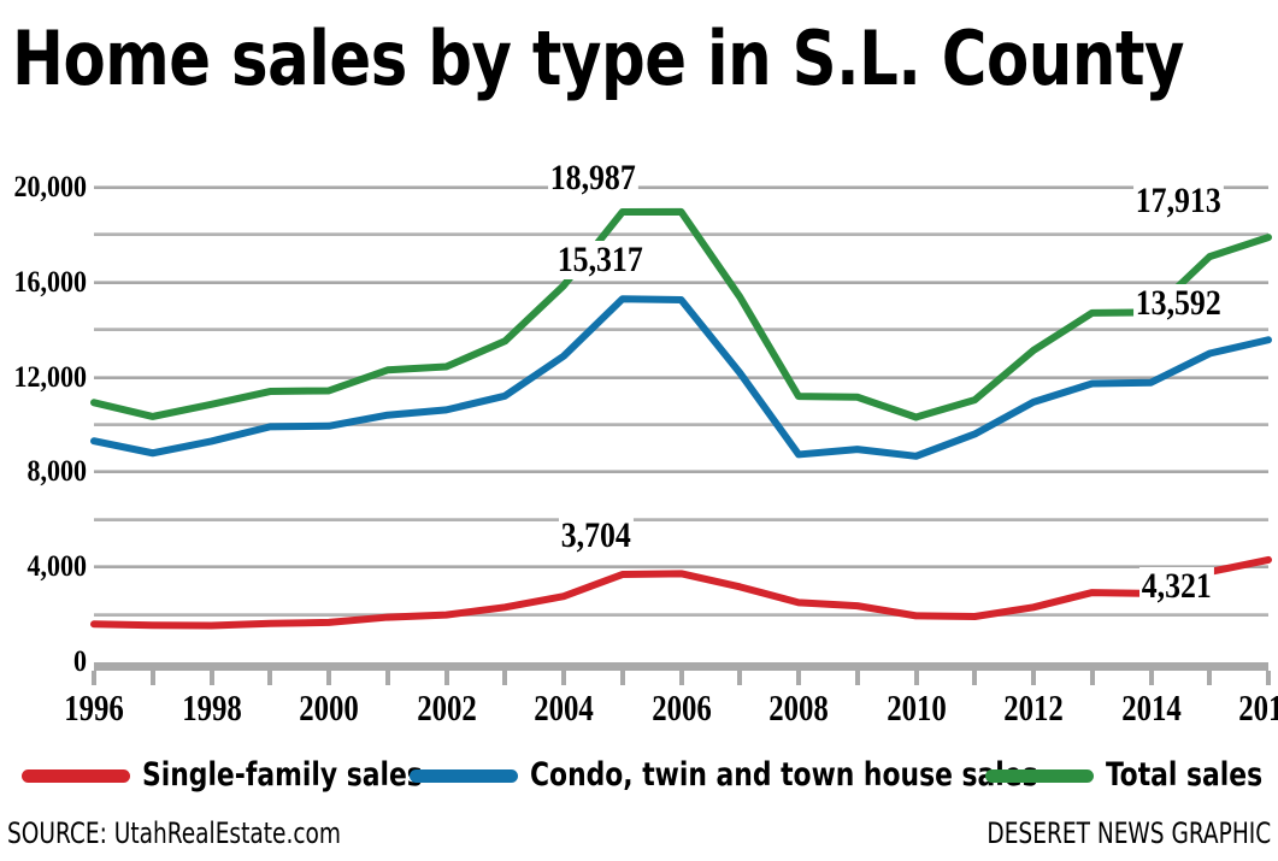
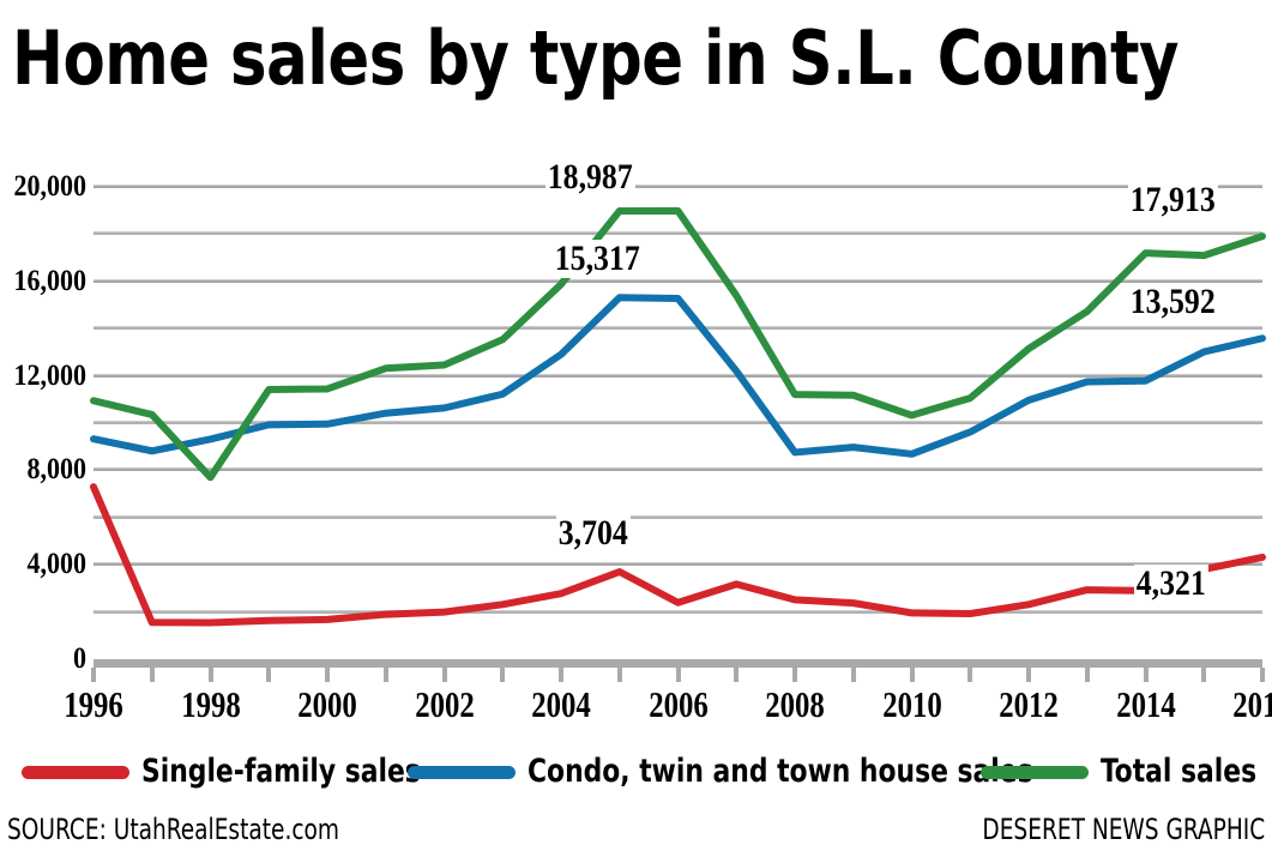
Single-family sales/1996: 1600 -> 7300
Total sales/1998: 10900 -> 7700
Single-family sales/2006: 3700 -> 2400
Total sales/2014: 14800 -> 17200
